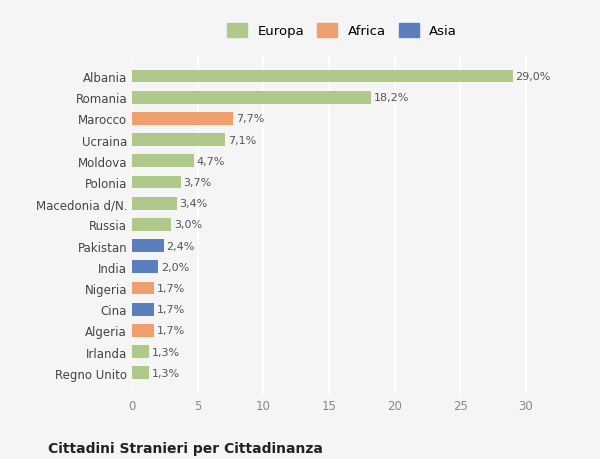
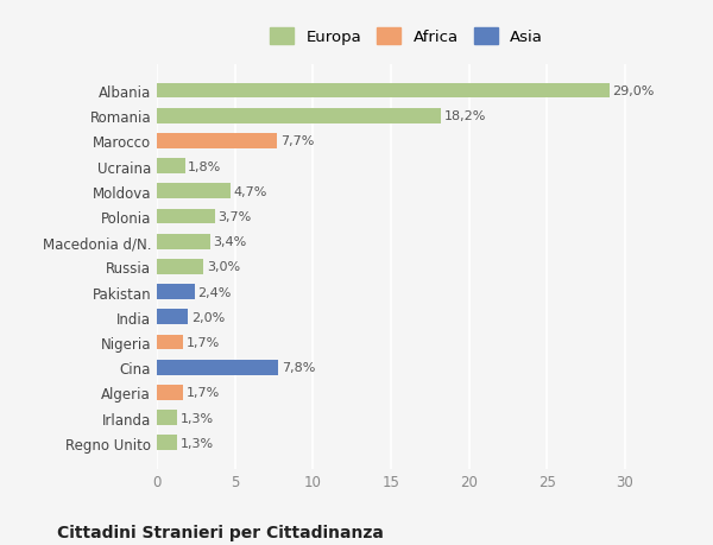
Ucraina: 7,1% -> 1,8%
Cina: 1,7% -> 7,8%
